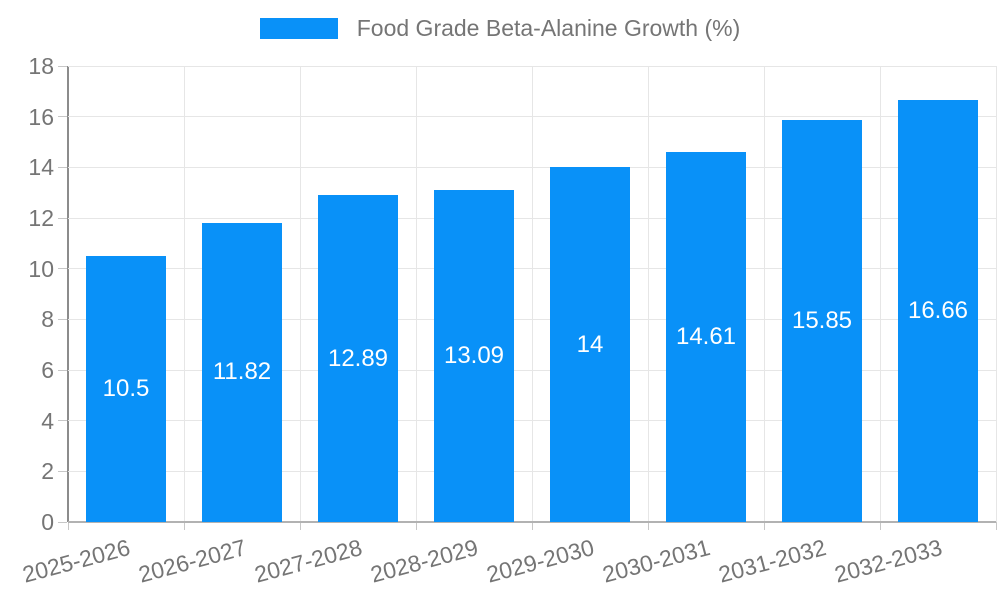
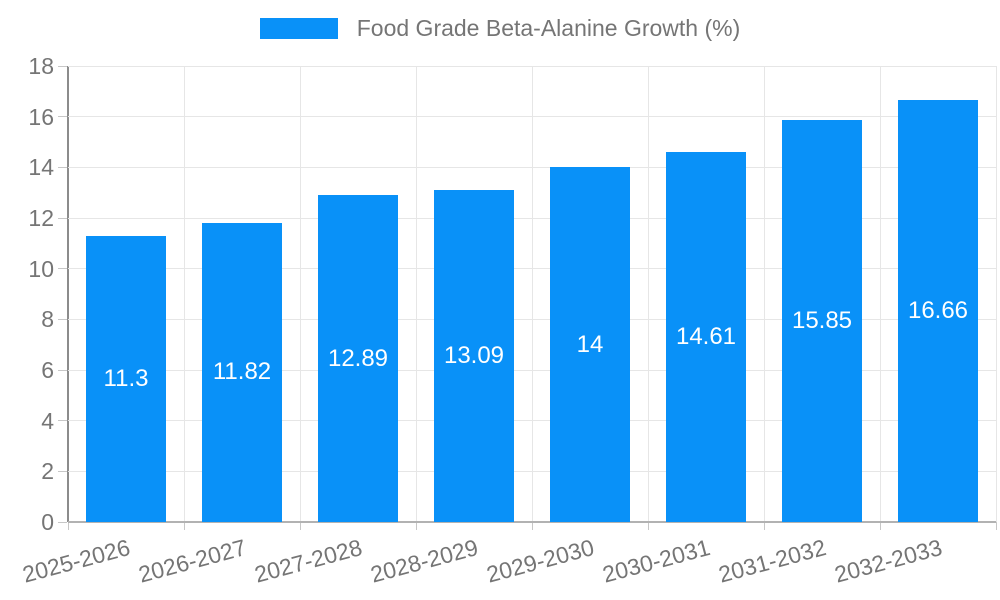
2025-2026: 10.5 -> 11.3
